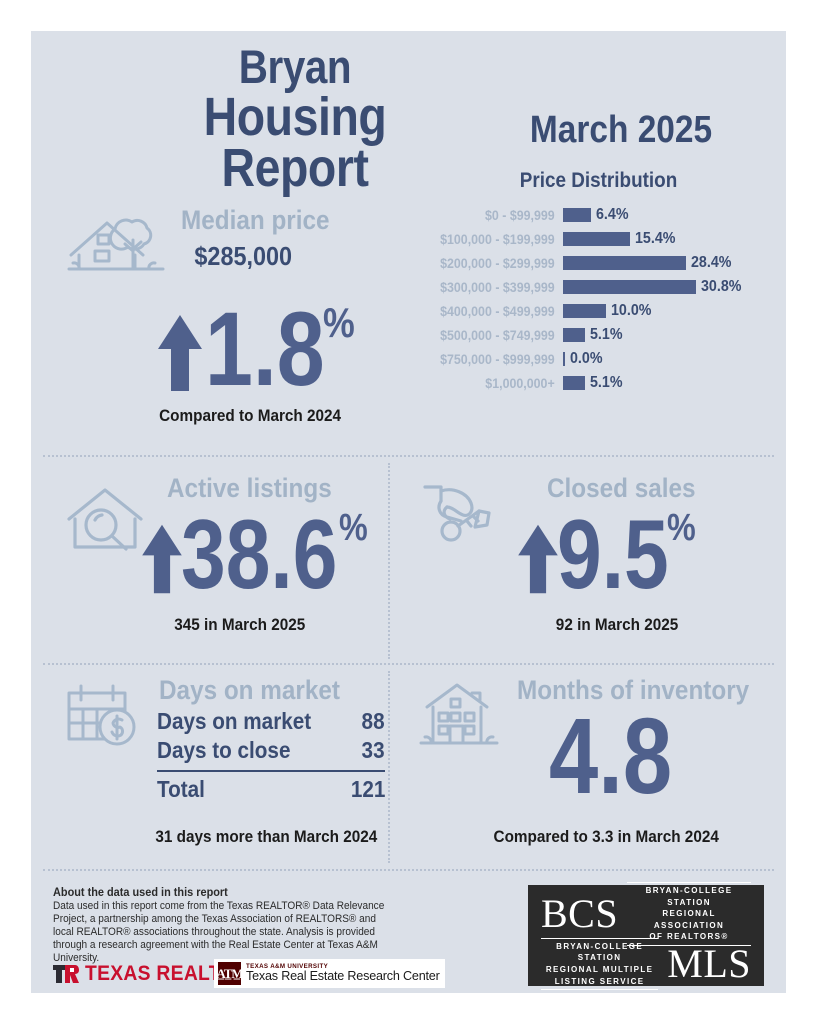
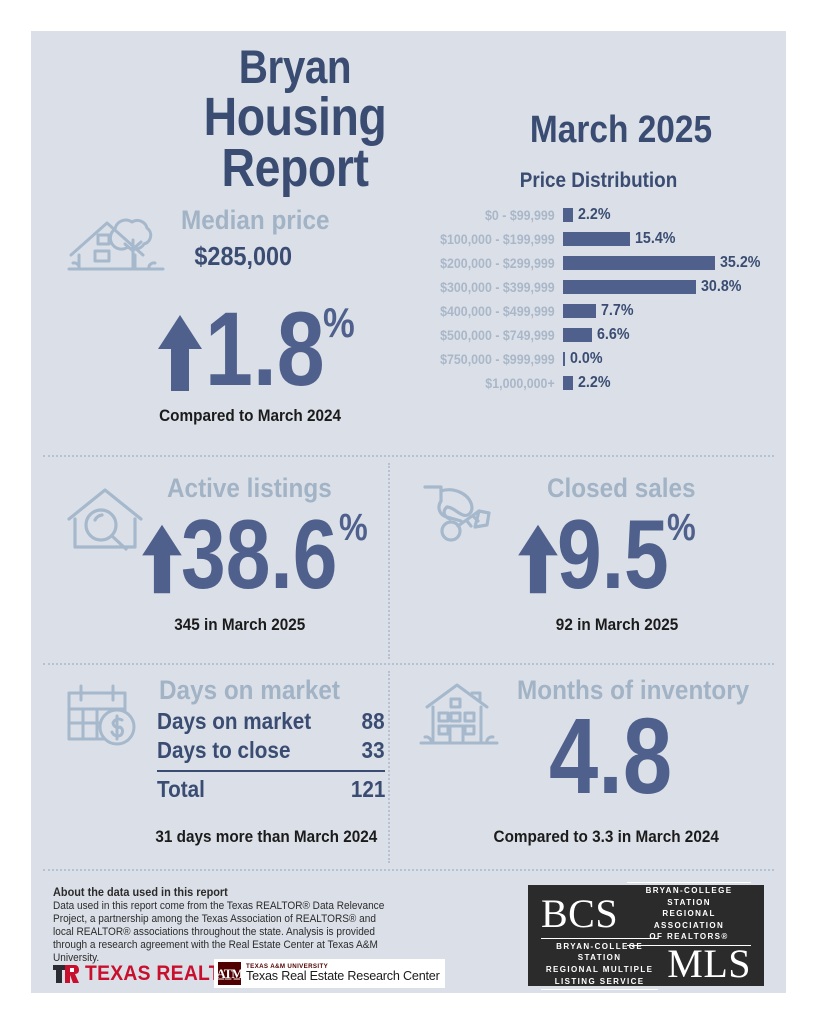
$0 - $99,999: 6.4% -> 2.2%
$200,000 - $299,999: 28.4% -> 35.2%
$400,000 - $499,999: 10.0% -> 7.7%
$500,000 - $749,999: 5.1% -> 6.6%
$1,000,000+: 5.1% -> 2.2%
